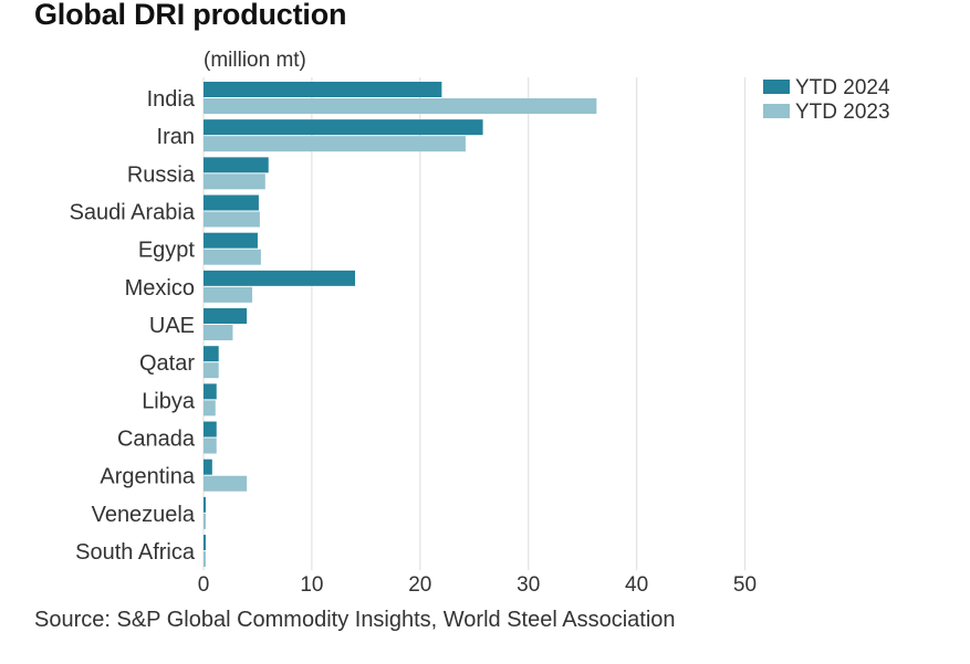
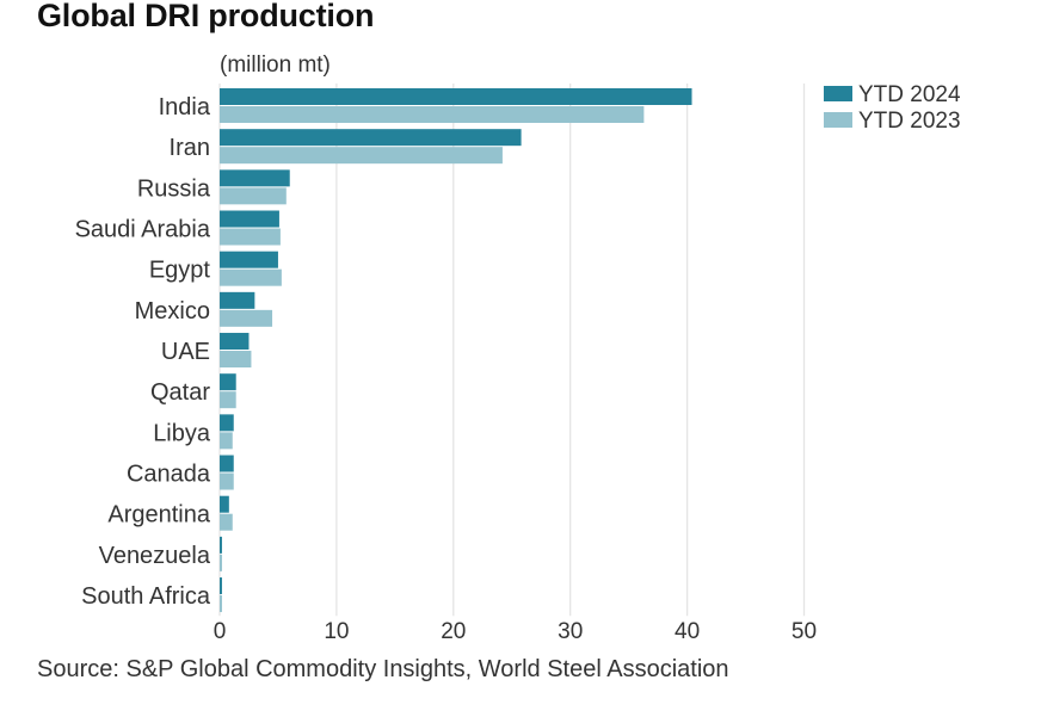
YTD 2024/India: 22 -> 40
YTD 2024/Mexico: 14 -> 3
YTD 2024/UAE: 4 -> 2
YTD 2023/Argentina: 4 -> 1
